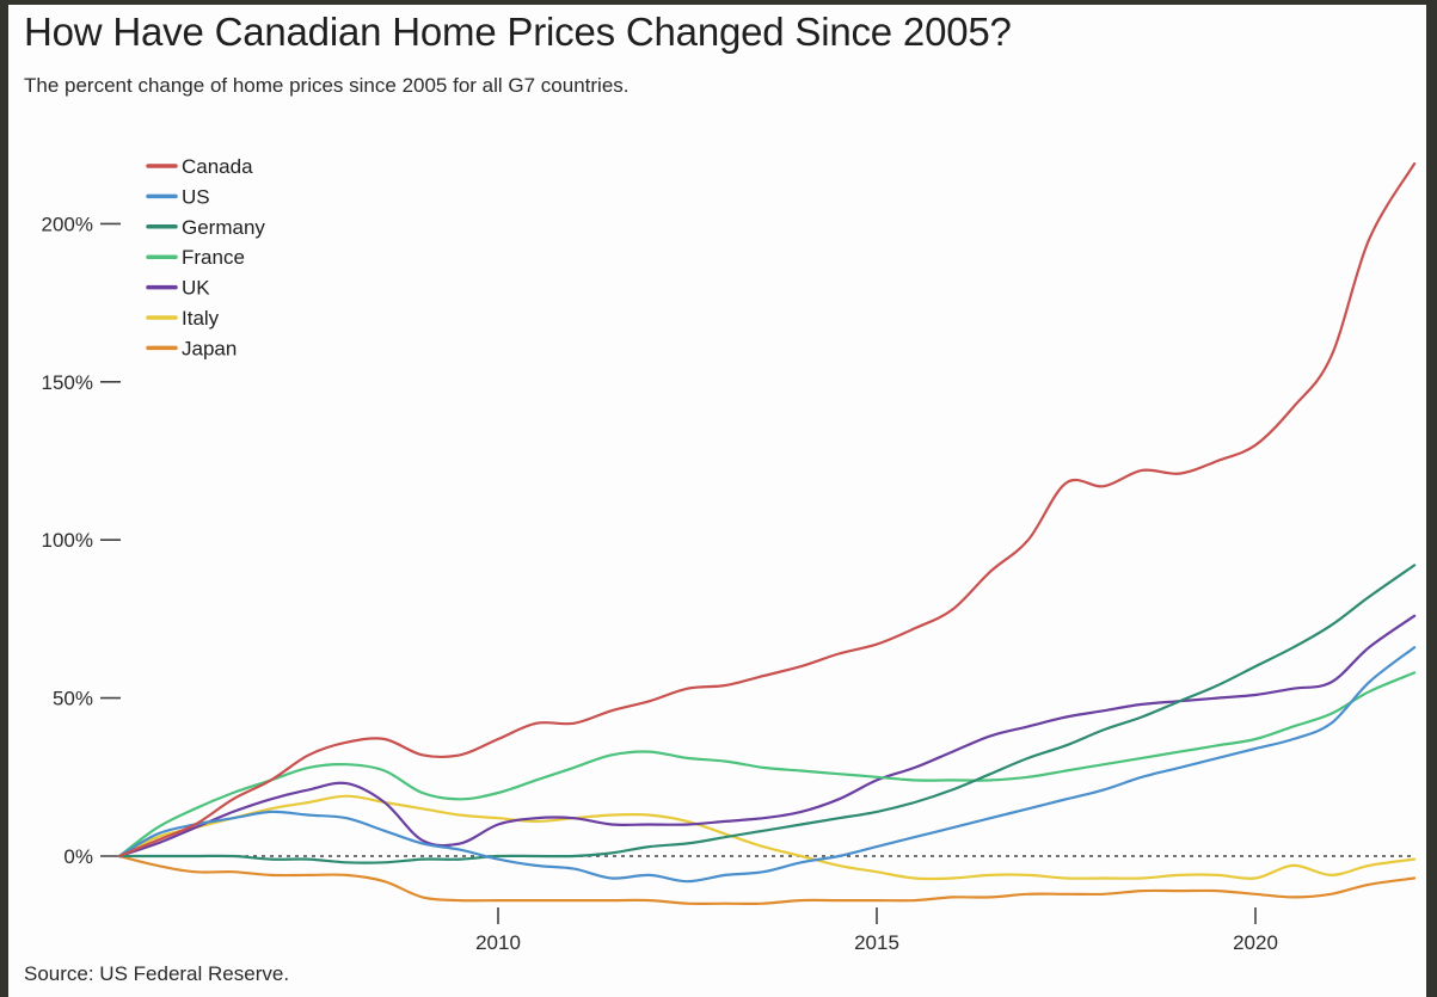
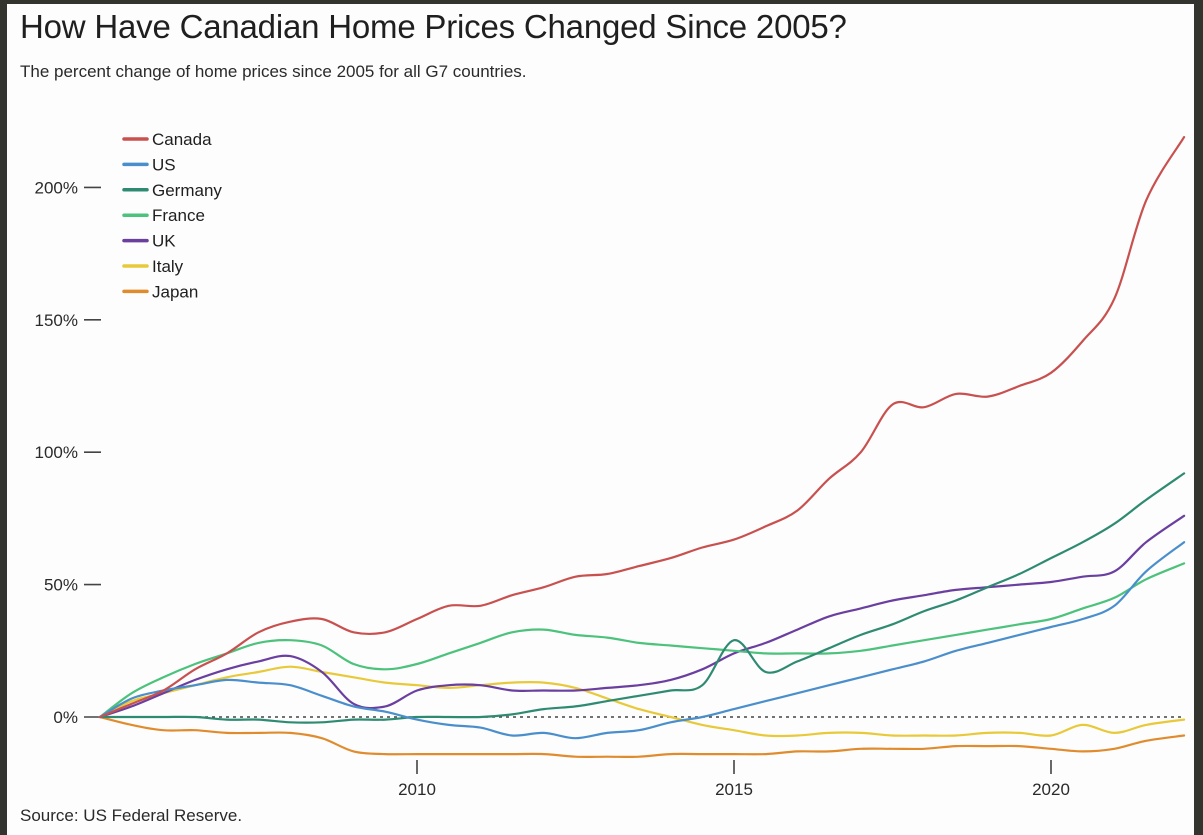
Germany/2015: 14% -> 29%
